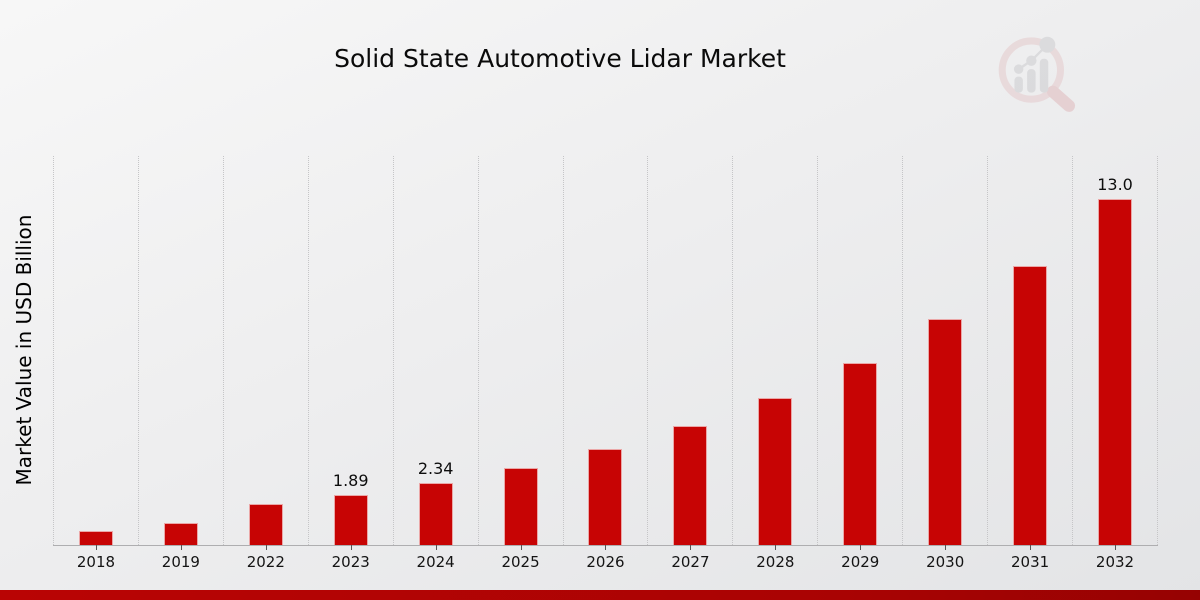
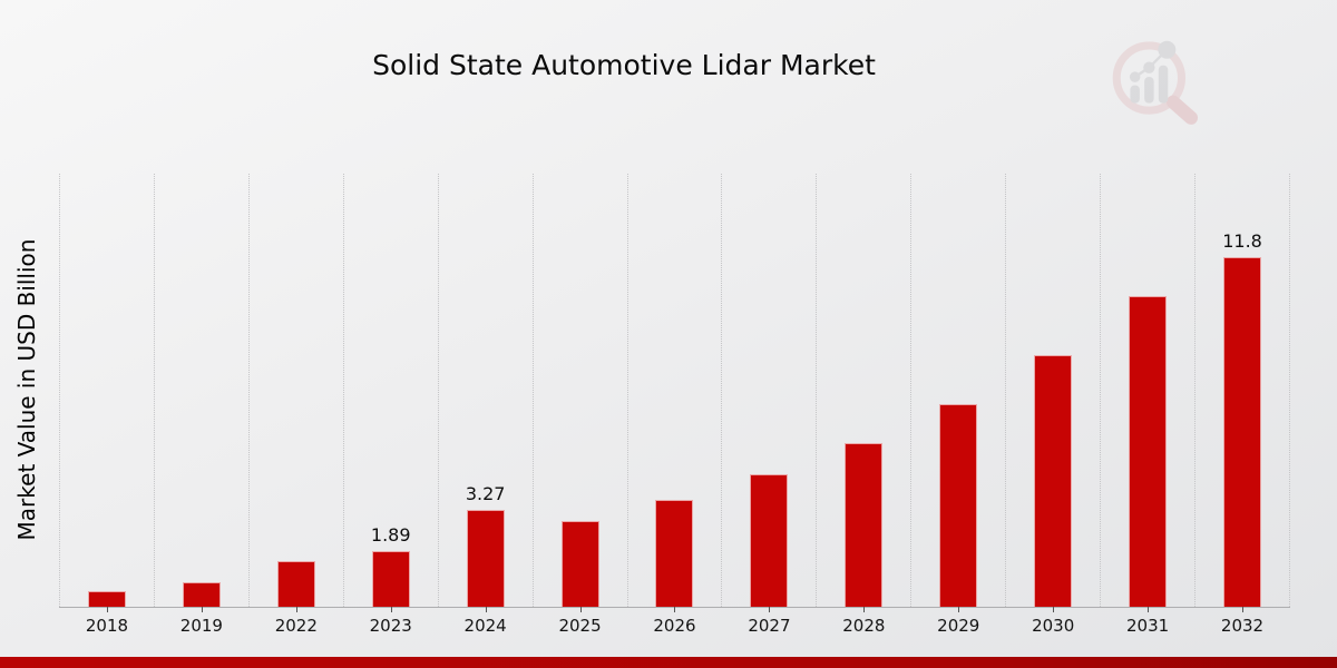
2024: 2.34 -> 3.27
2032: 13.0 -> 11.8
